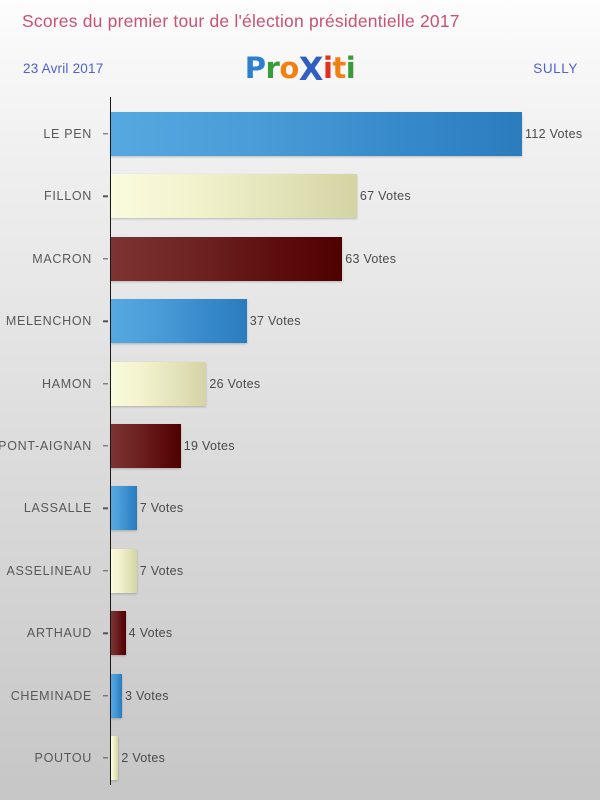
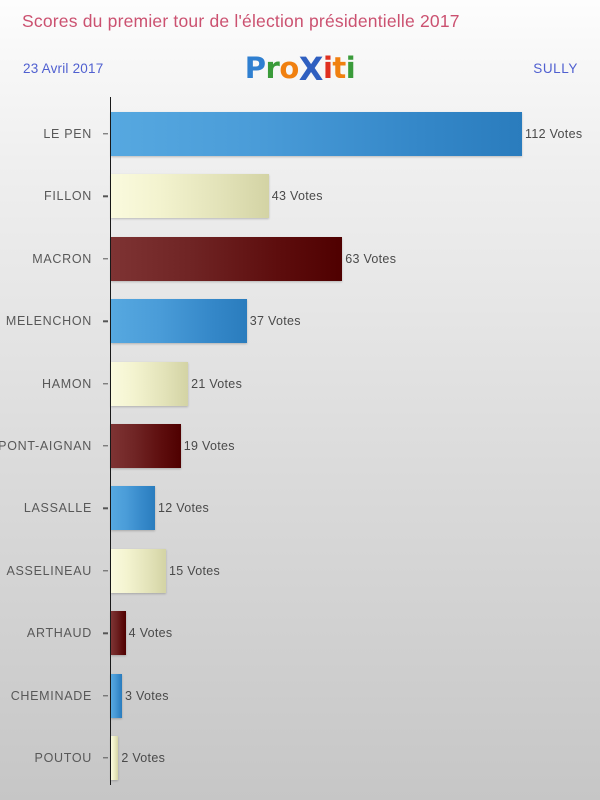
FILLON: 67 -> 43
HAMON: 26 -> 21
LASSALLE: 7 -> 12
ASSELINEAU: 7 -> 15
